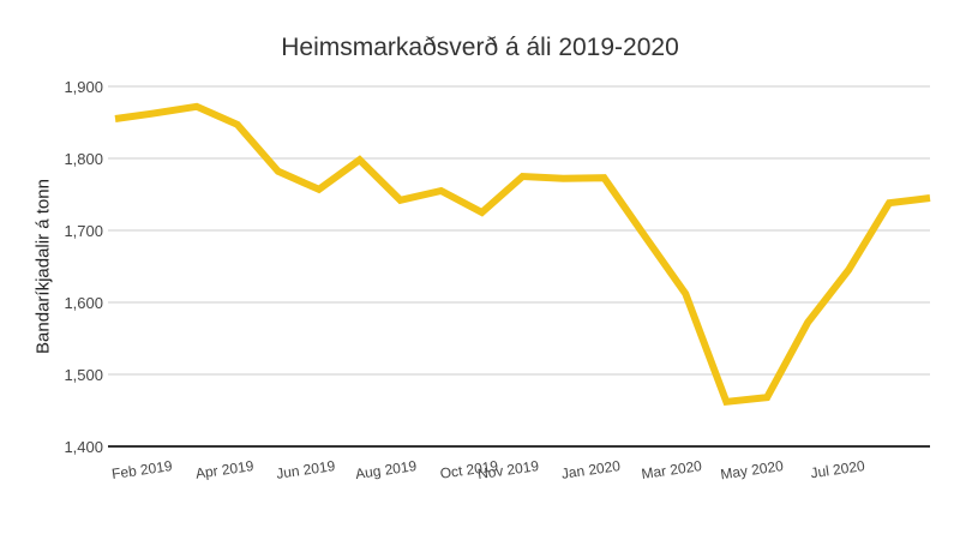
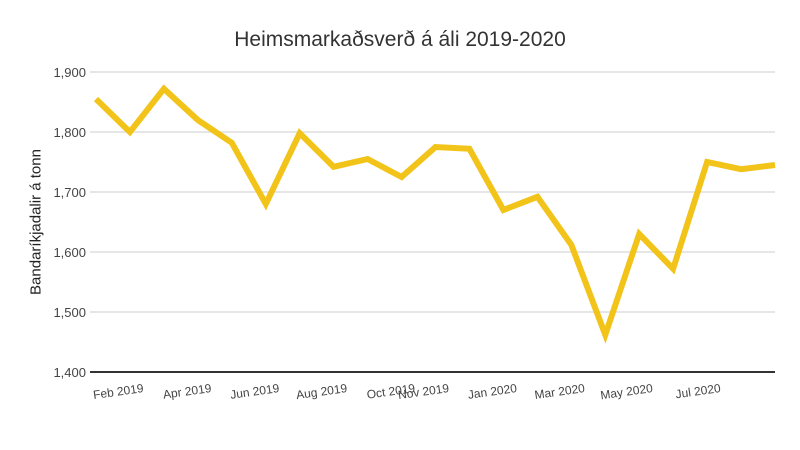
Feb 2019: 1860 -> 1800
Apr 2019: 1850 -> 1820
Jun 2019: 1760 -> 1680
Jan 2020: 1770 -> 1670
May 2020: 1470 -> 1630
Jul 2020: 1640 -> 1750
